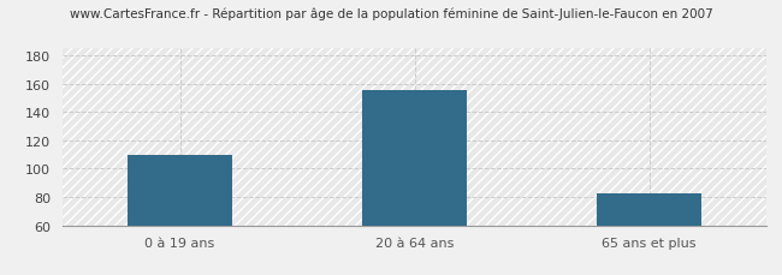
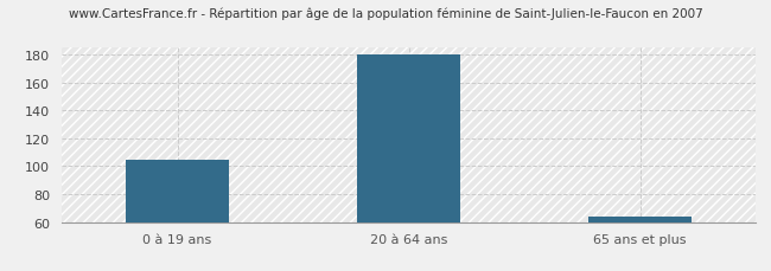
0 à 19 ans: 110 -> 105
20 à 64 ans: 156 -> 180
65 ans et plus: 83 -> 64
